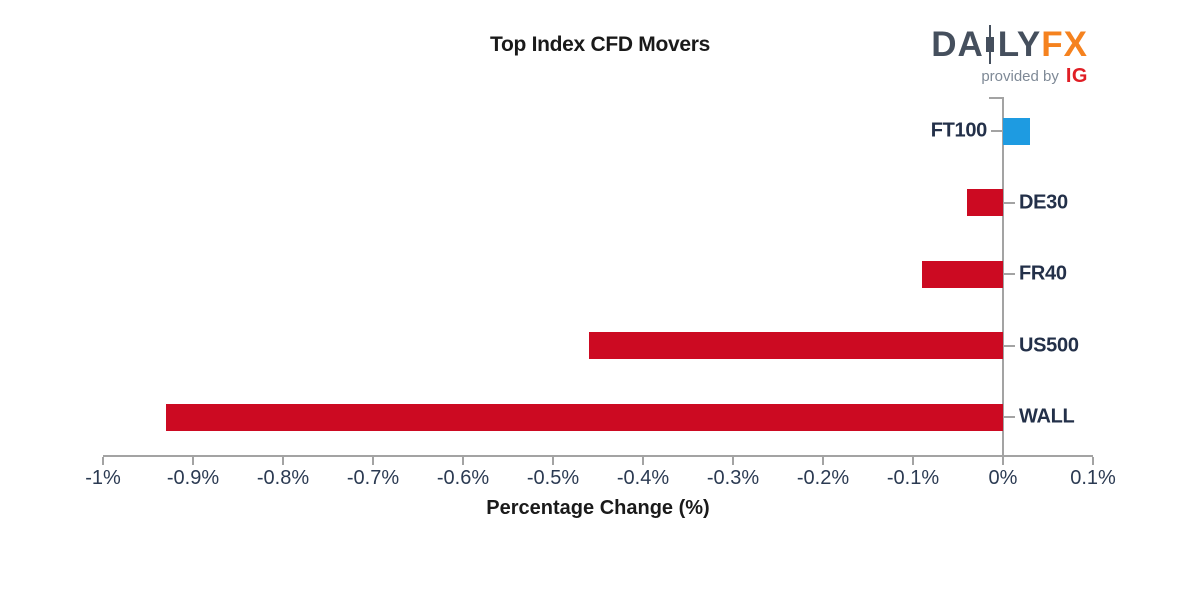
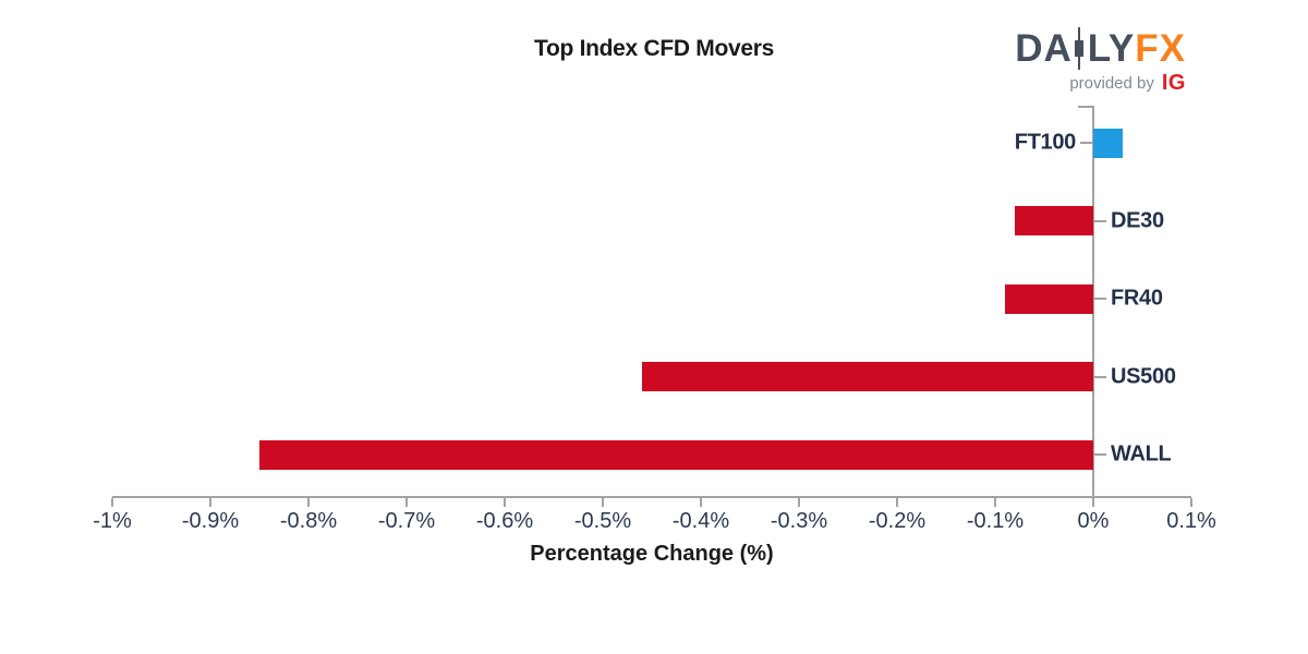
DE30: -0.04% -> -0.08%
WALL: -0.93% -> -0.85%
